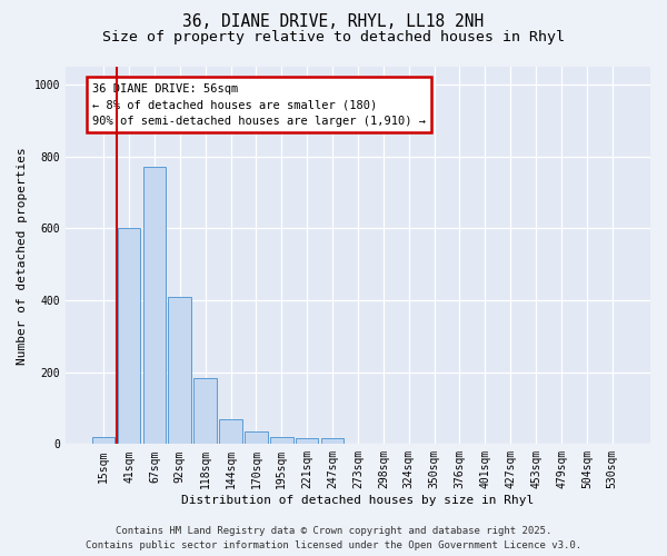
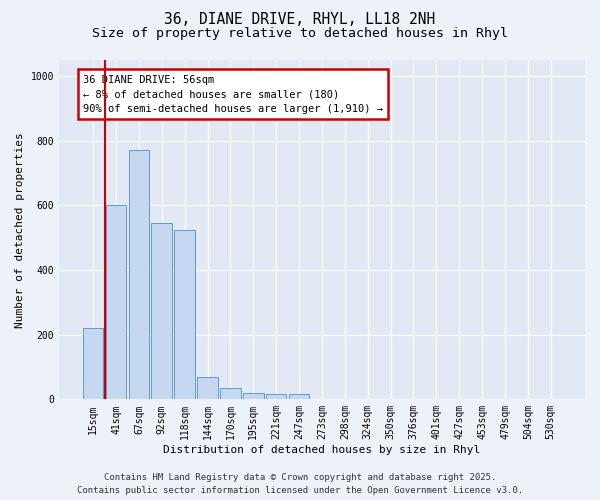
15sqm: 20 -> 220
92sqm: 410 -> 545
118sqm: 185 -> 525
